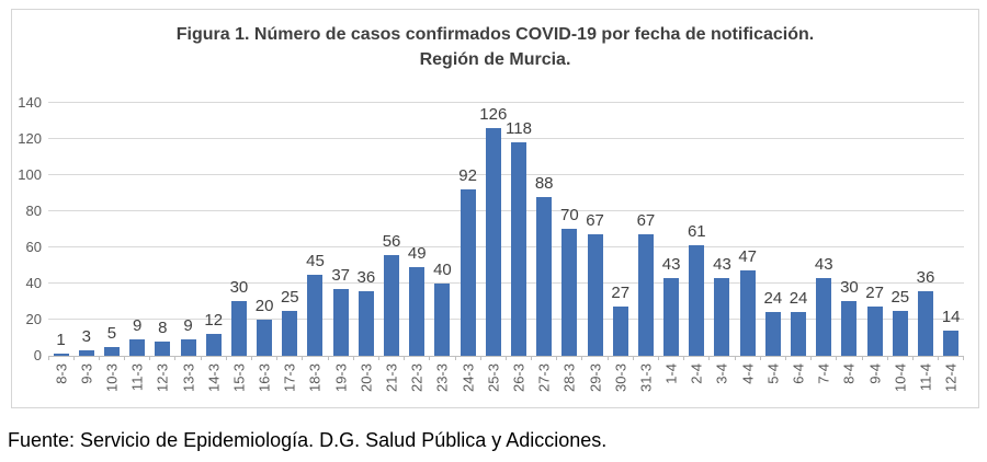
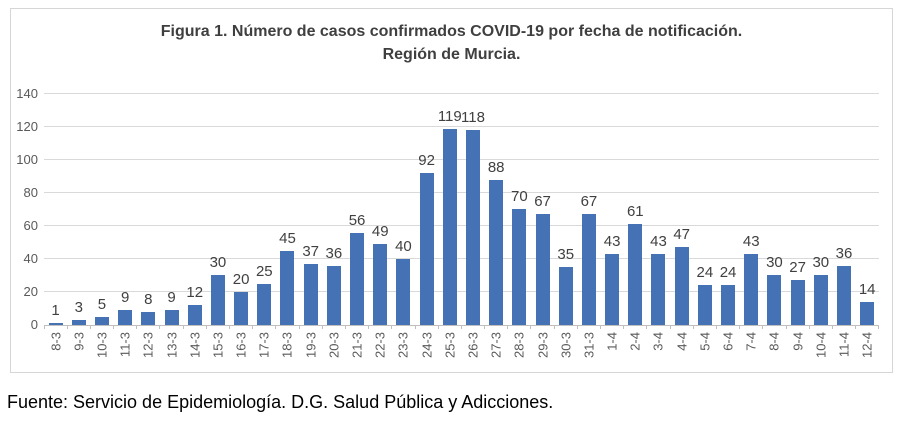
25-3: 126 -> 119
30-3: 27 -> 35
10-4: 25 -> 30
